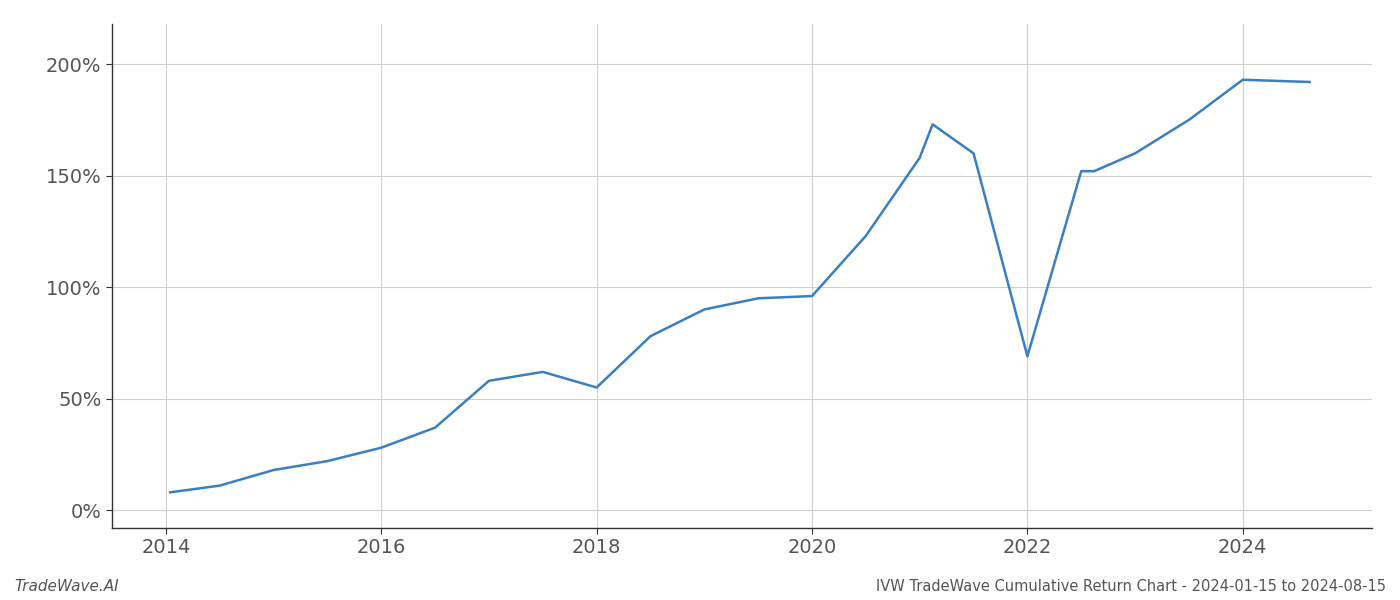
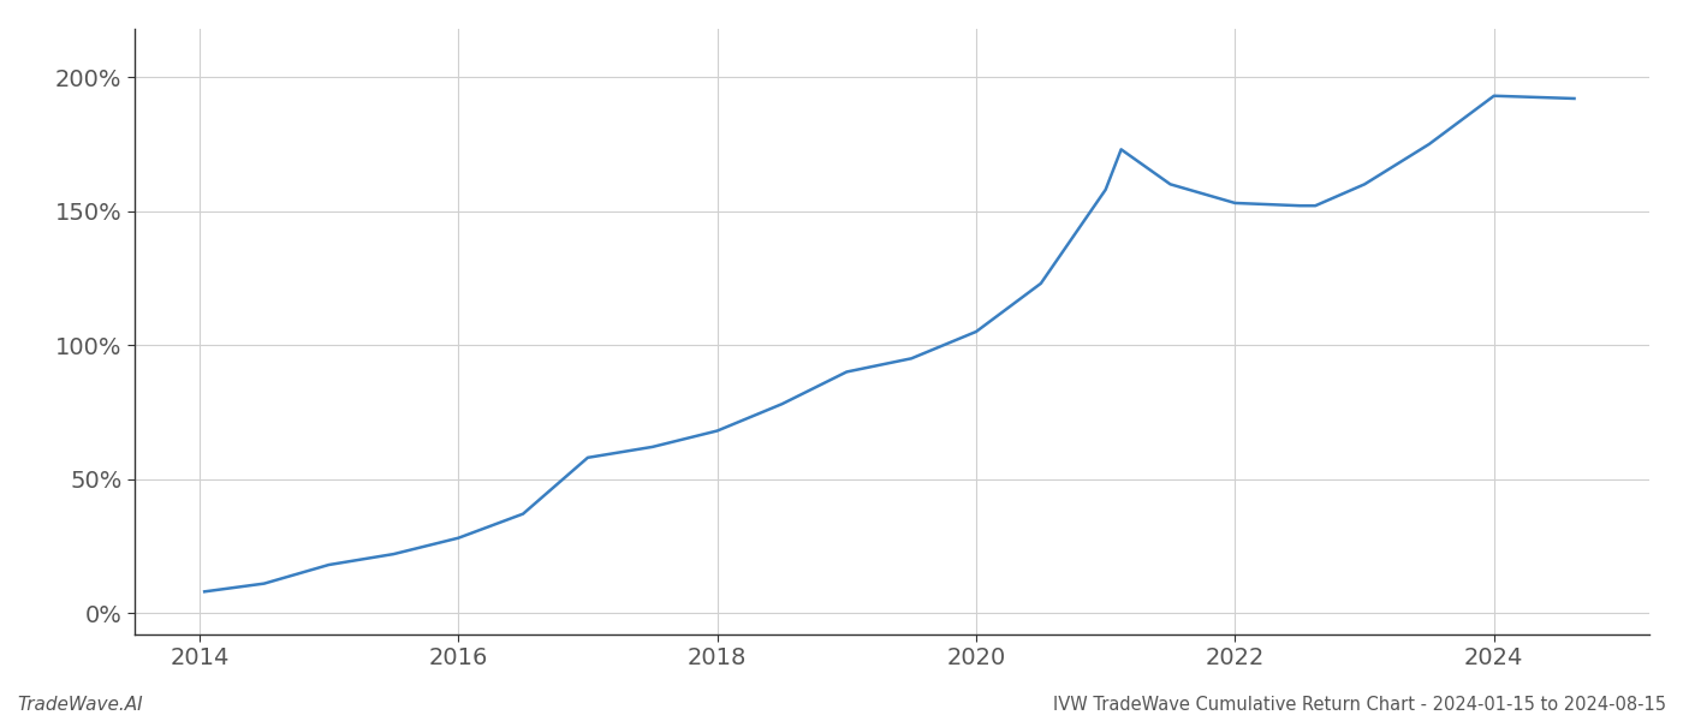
2018: 55% -> 68%
2020: 96% -> 105%
2022: 69% -> 153%
